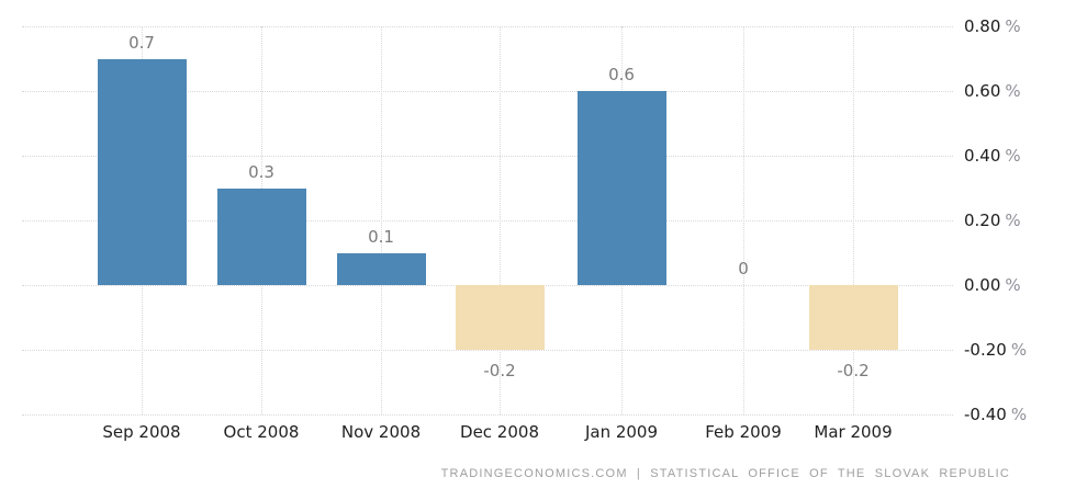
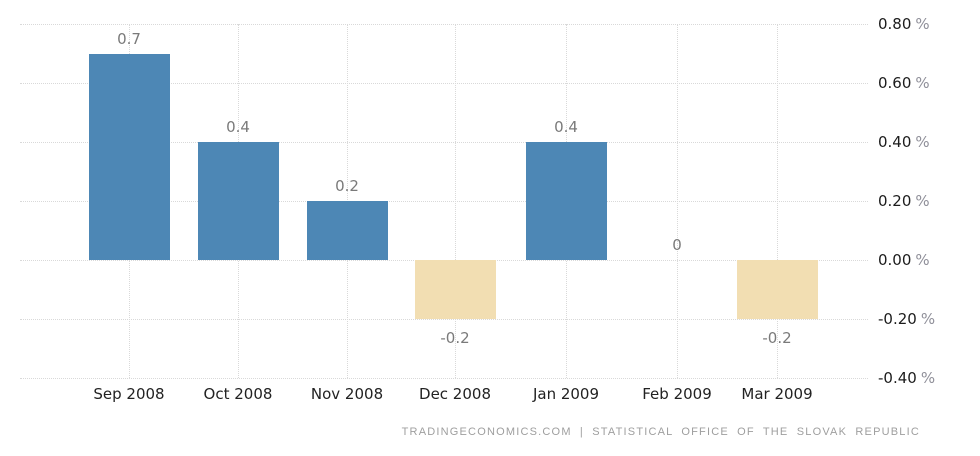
Oct 2008: 0.3 -> 0.4
Nov 2008: 0.1 -> 0.2
Jan 2009: 0.6 -> 0.4
